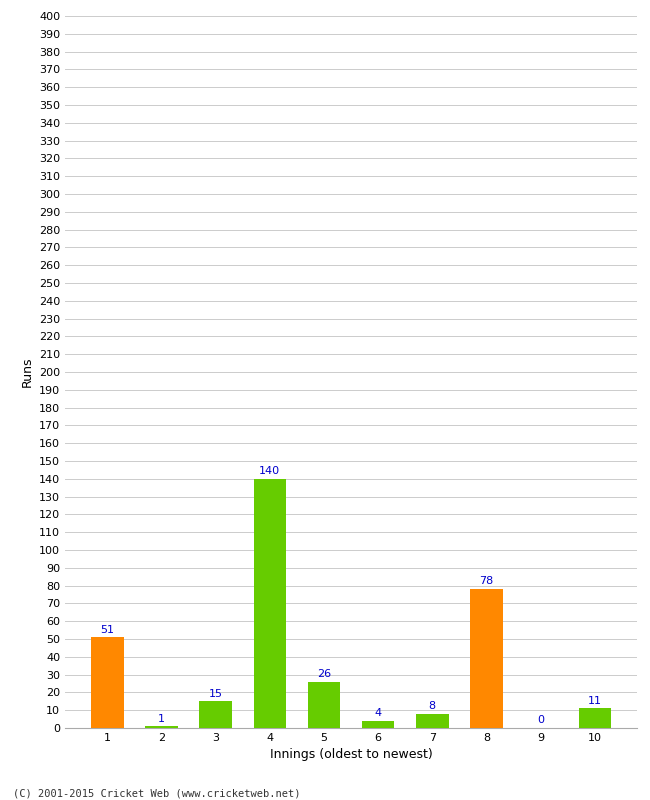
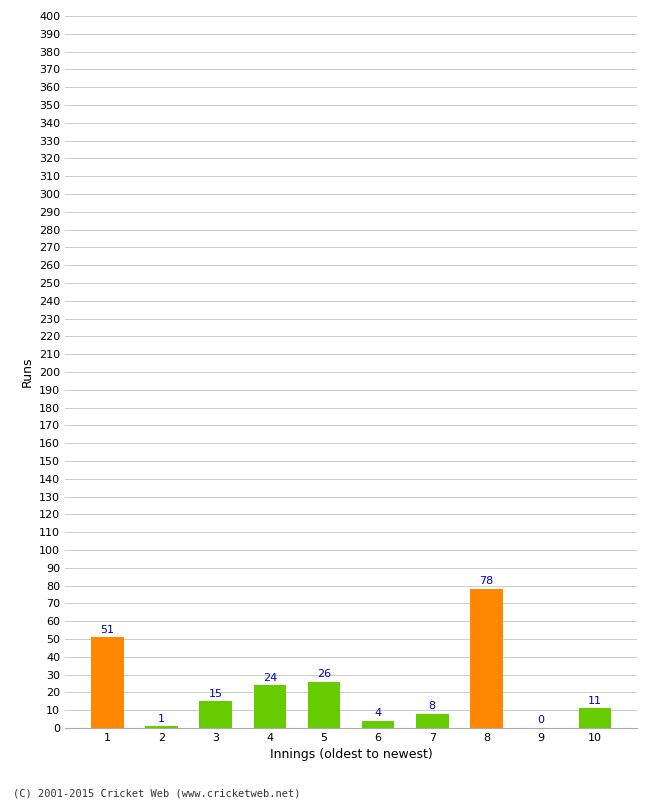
4: 140 -> 24
